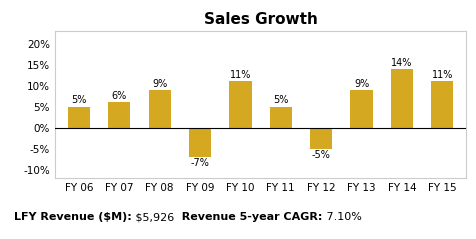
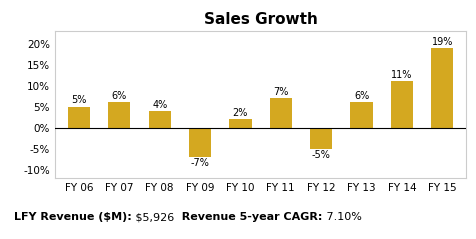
FY 08: 9% -> 4%
FY 10: 11% -> 2%
FY 11: 5% -> 7%
FY 13: 9% -> 6%
FY 14: 14% -> 11%
FY 15: 11% -> 19%
